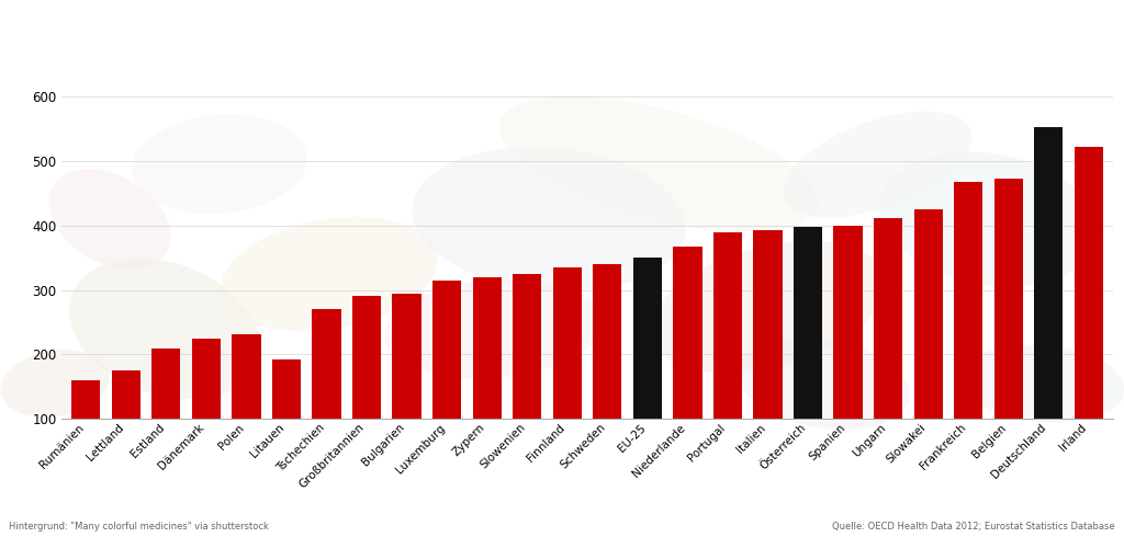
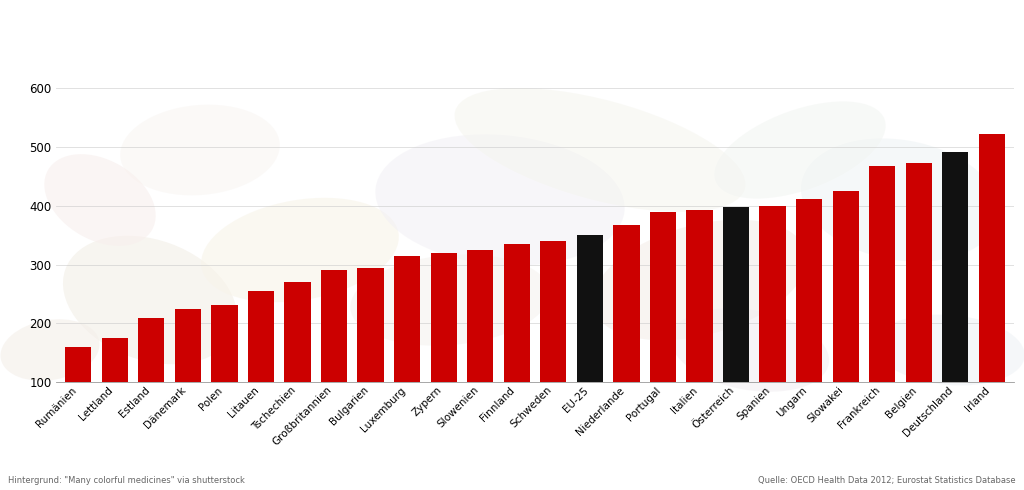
Litauen: 192 -> 255
Deutschland: 552 -> 492
